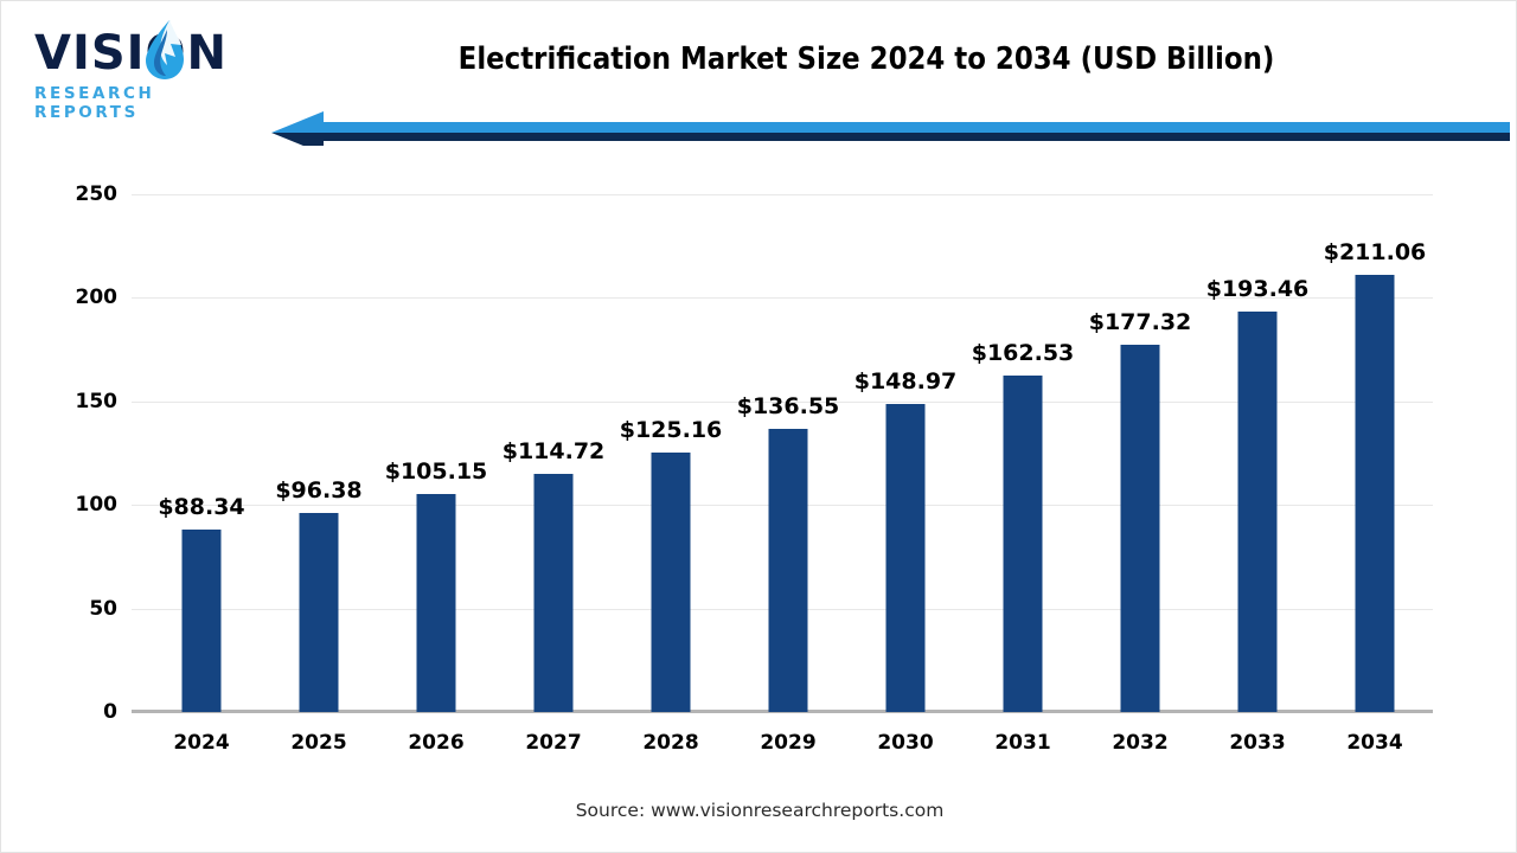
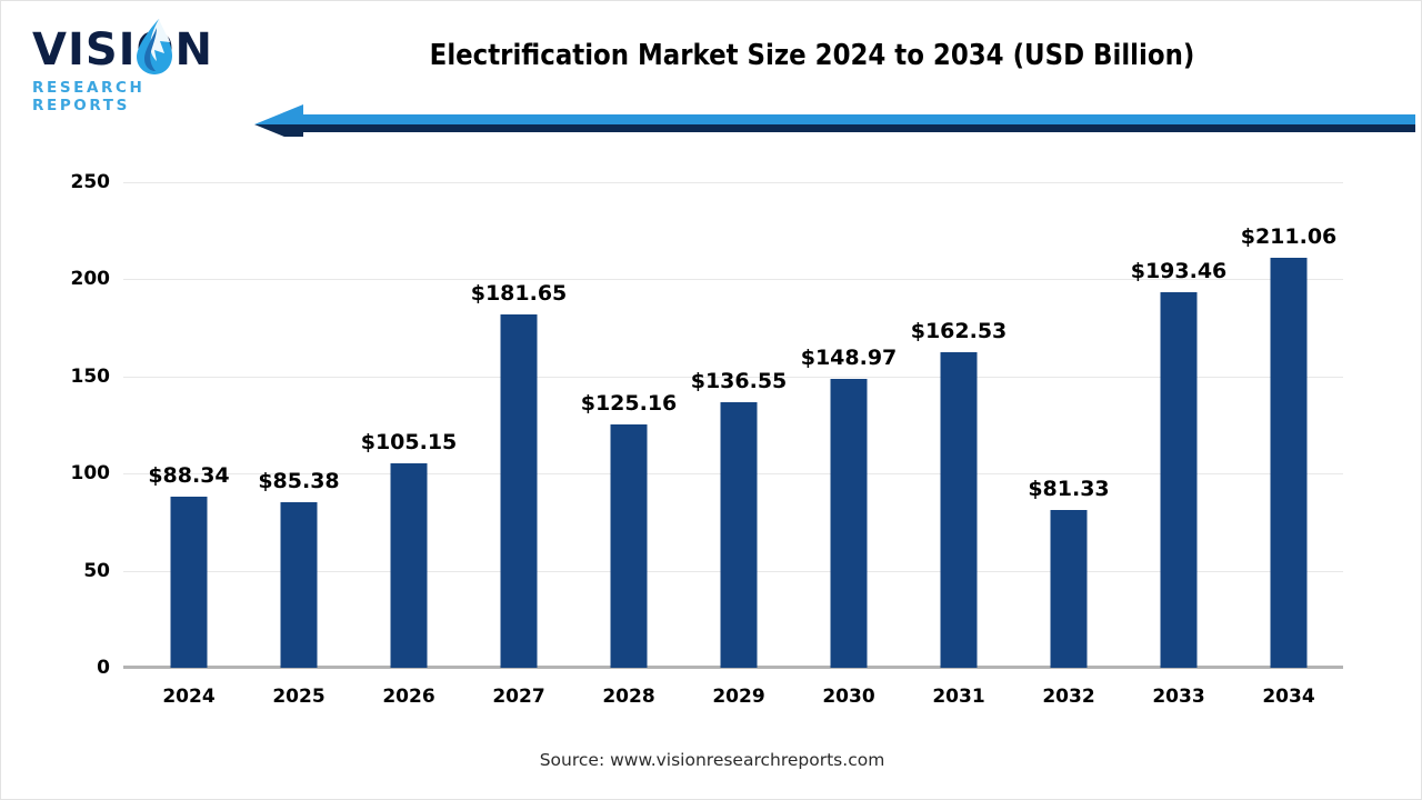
2025: $96.38 -> $85.38
2027: $114.72 -> $181.65
2032: $177.32 -> $81.33
